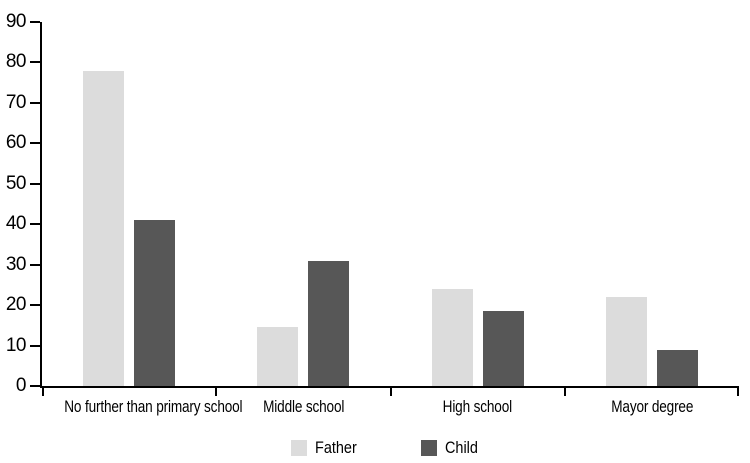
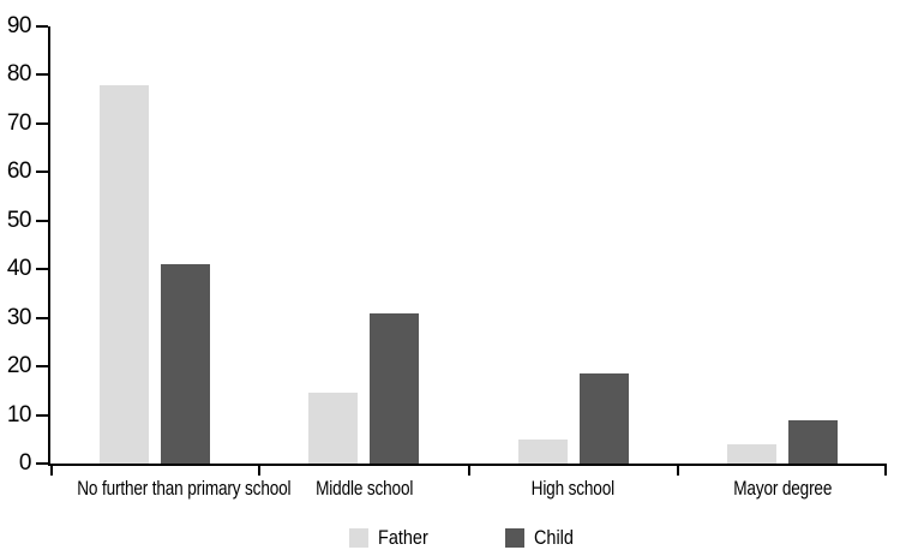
Father/High school: 24 -> 5
Father/Mayor degree: 22 -> 4
